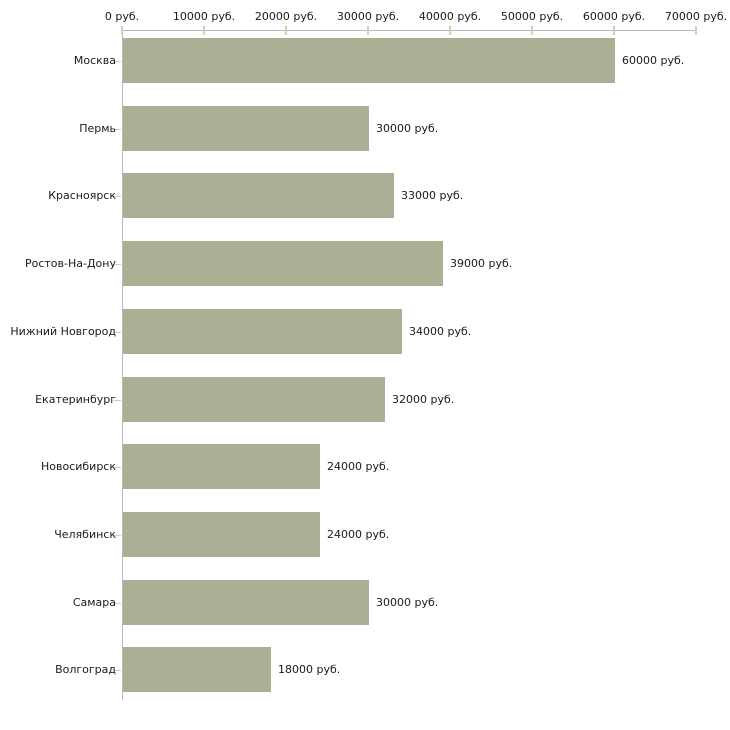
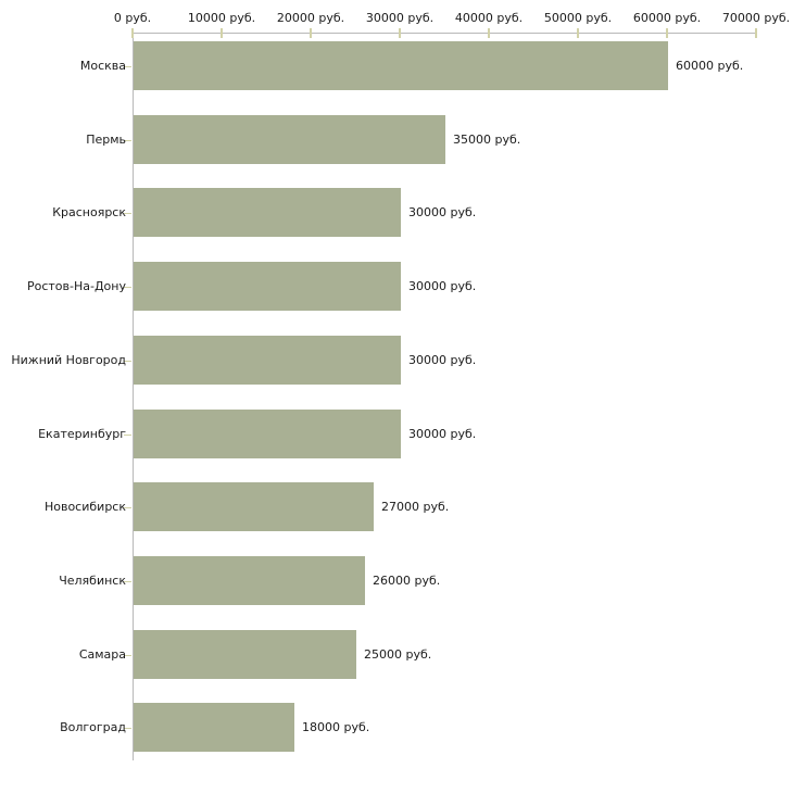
Пермь: 30000 -> 35000
Красноярск: 33000 -> 30000
Ростов-На-Дону: 39000 -> 30000
Нижний Новгород: 34000 -> 30000
Екатеринбург: 32000 -> 30000
Новосибирск: 24000 -> 27000
Челябинск: 24000 -> 26000
Самара: 30000 -> 25000
